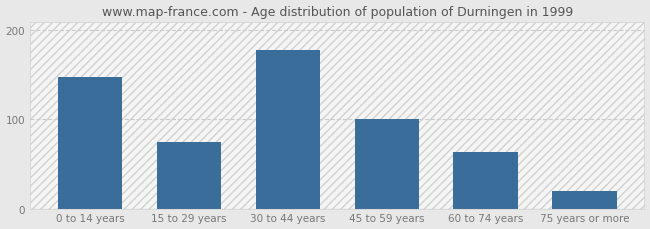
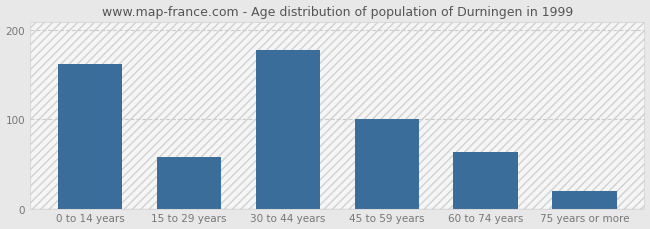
0 to 14 years: 148 -> 162
15 to 29 years: 75 -> 58
